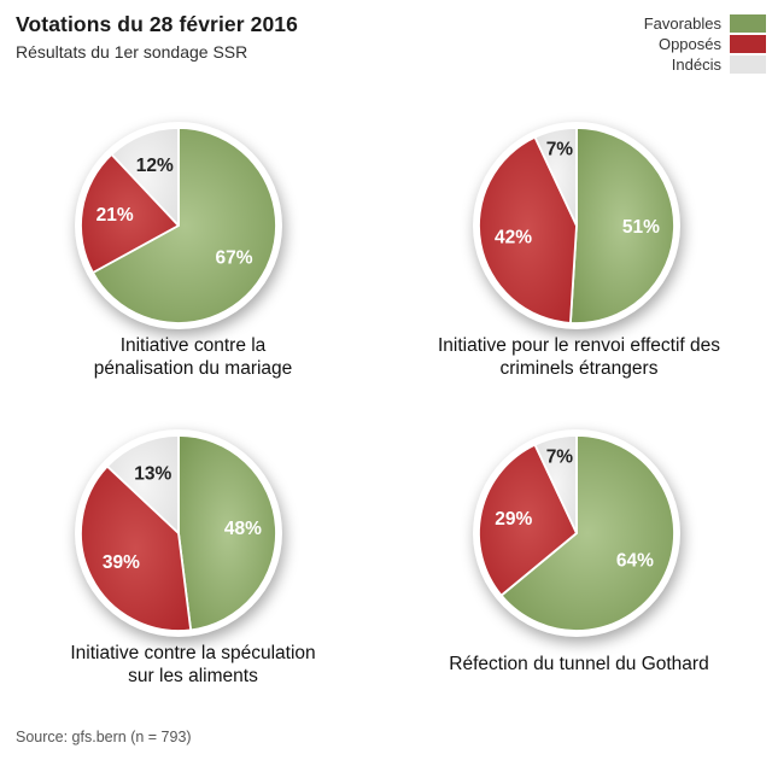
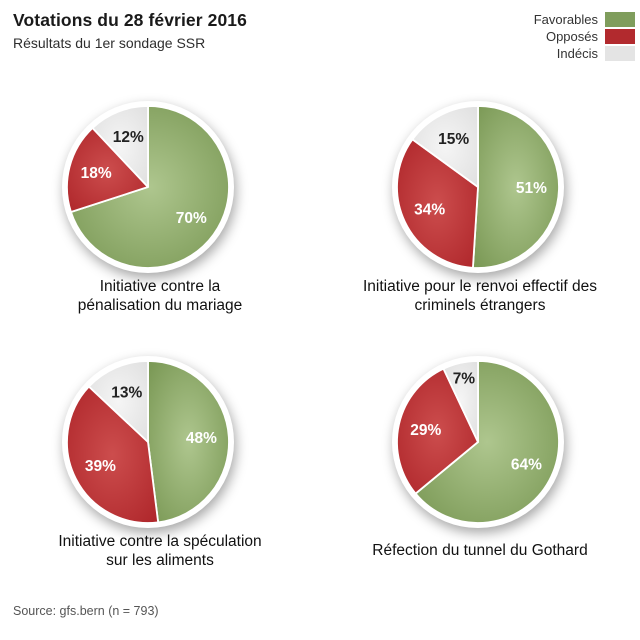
Initiative contre la pénalisation du mariage/Favorables: 67% -> 70%
Initiative contre la pénalisation du mariage/Opposés: 21% -> 18%
Initiative pour le renvoi effectif des criminels étrangers/Opposés: 42% -> 34%
Initiative pour le renvoi effectif des criminels étrangers/Indécis: 7% -> 15%
